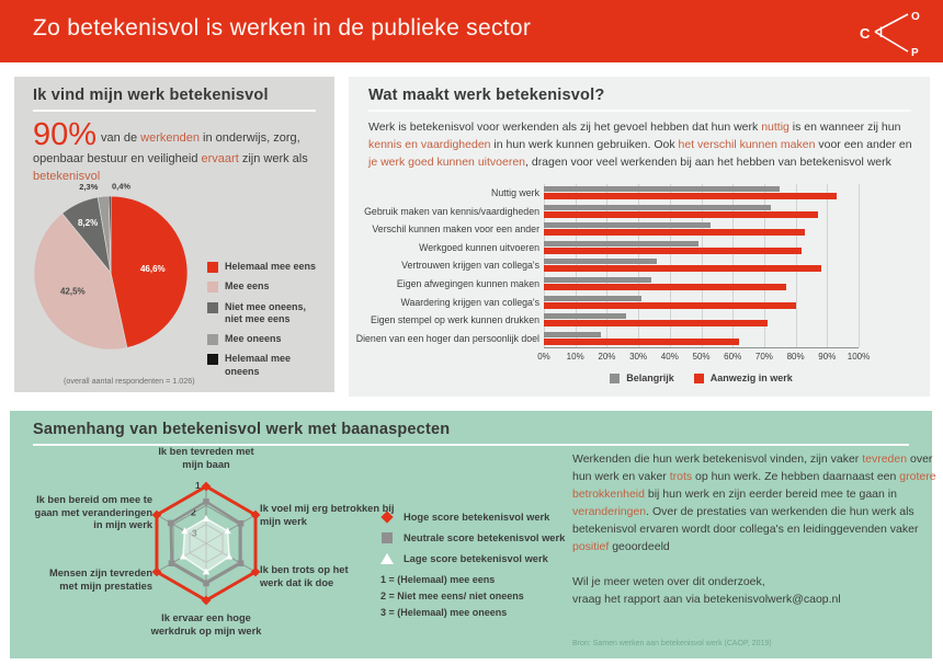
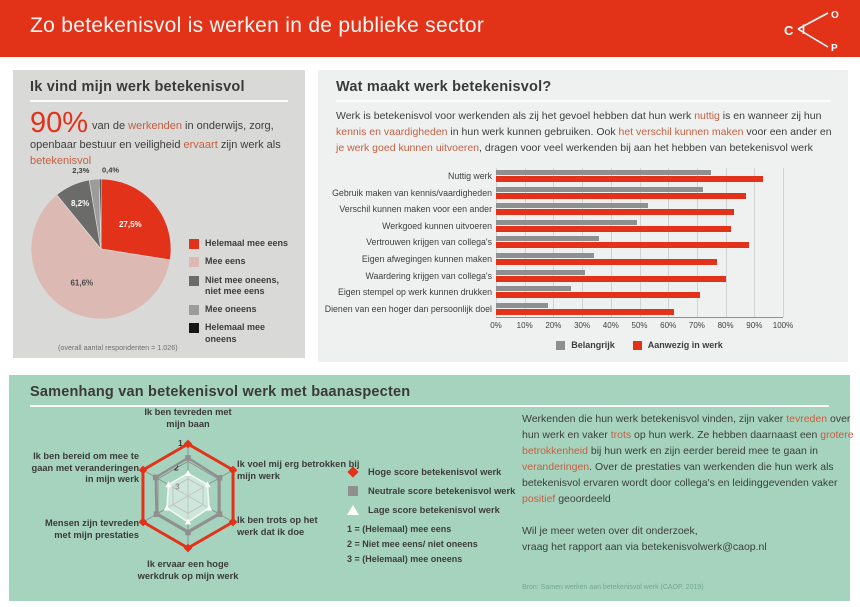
Ik vind mijn werk betekenisvol/Helemaal mee eens: 46,6% -> 27,5%
Ik vind mijn werk betekenisvol/Mee eens: 42,5% -> 61,6%
